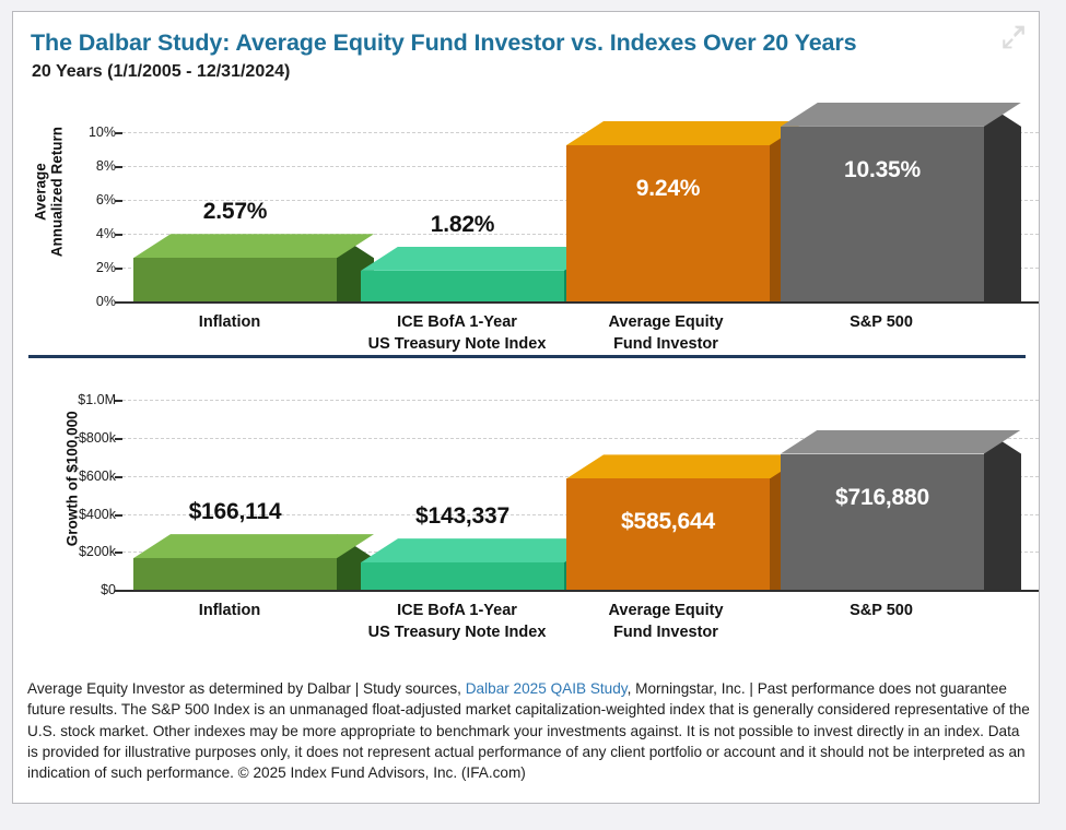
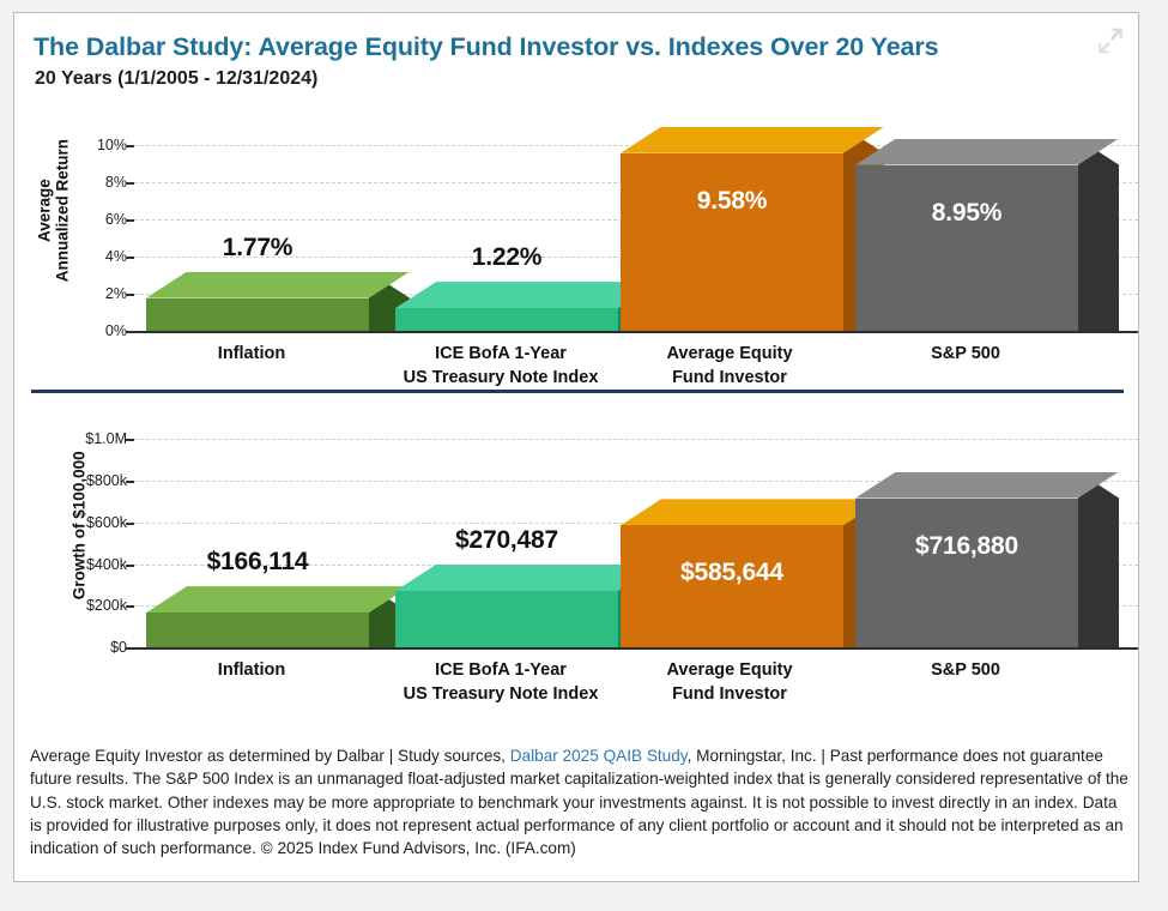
Average Annualized Return/Inflation: 2.57% -> 1.77%
Average Annualized Return/ICE BofA 1-Year US Treasury Note Index: 1.82% -> 1.22%
Average Annualized Return/Average Equity Fund Investor: 9.24% -> 9.58%
Average Annualized Return/S&P 500: 10.35% -> 8.95%
Growth of $100,000/ICE BofA 1-Year US Treasury Note Index: $143,337 -> $270,487
